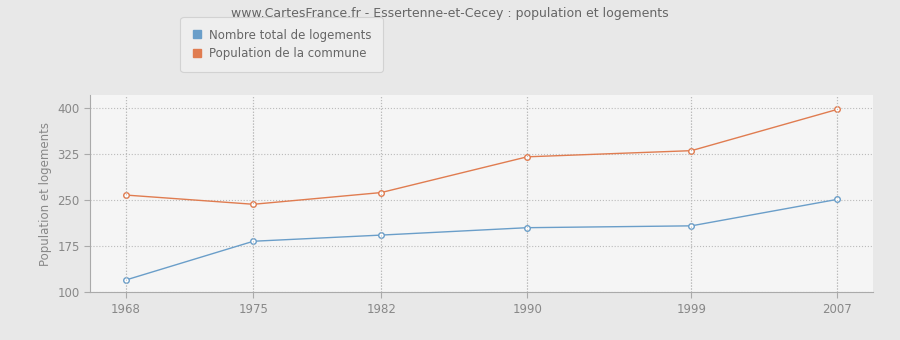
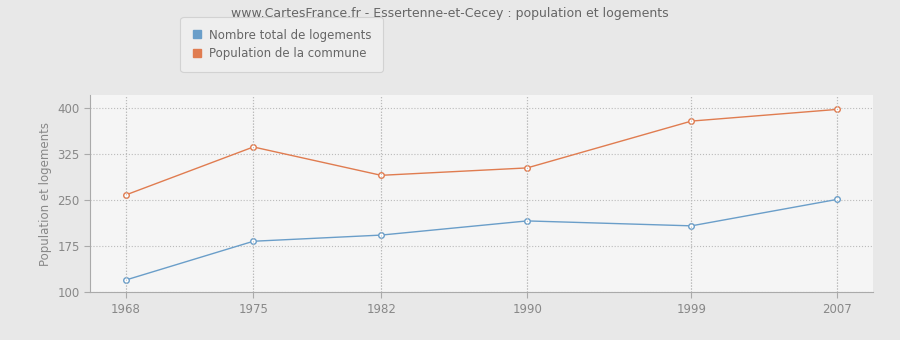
Population de la commune/1975: 243 -> 336
Population de la commune/1982: 262 -> 290
Nombre total de logements/1990: 205 -> 216
Population de la commune/1990: 320 -> 302
Population de la commune/1999: 330 -> 378
